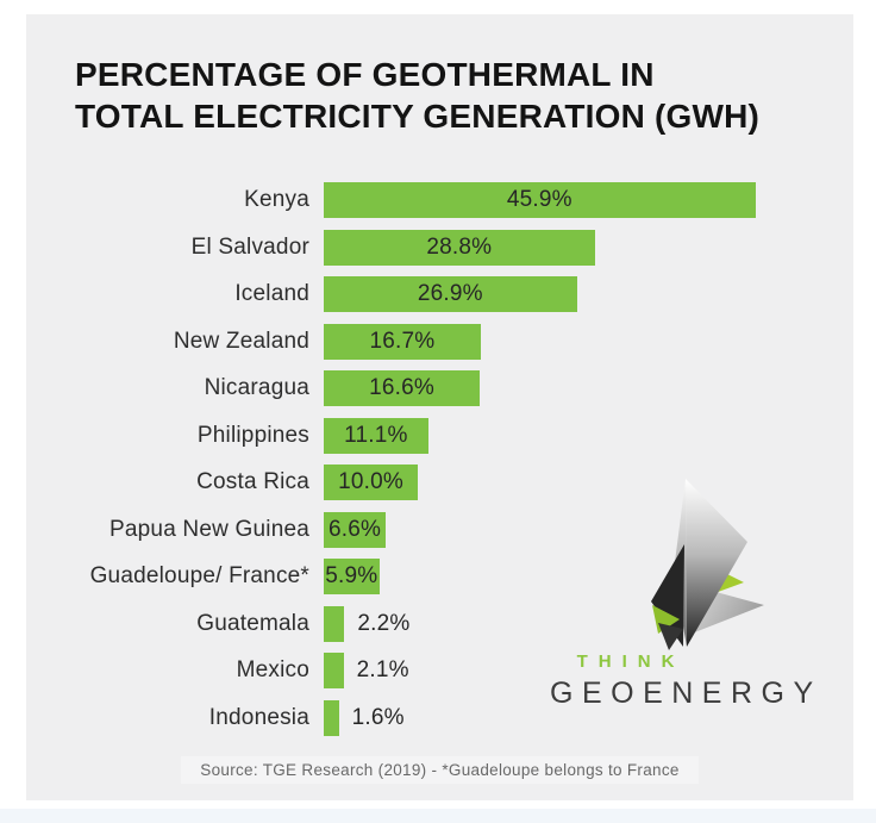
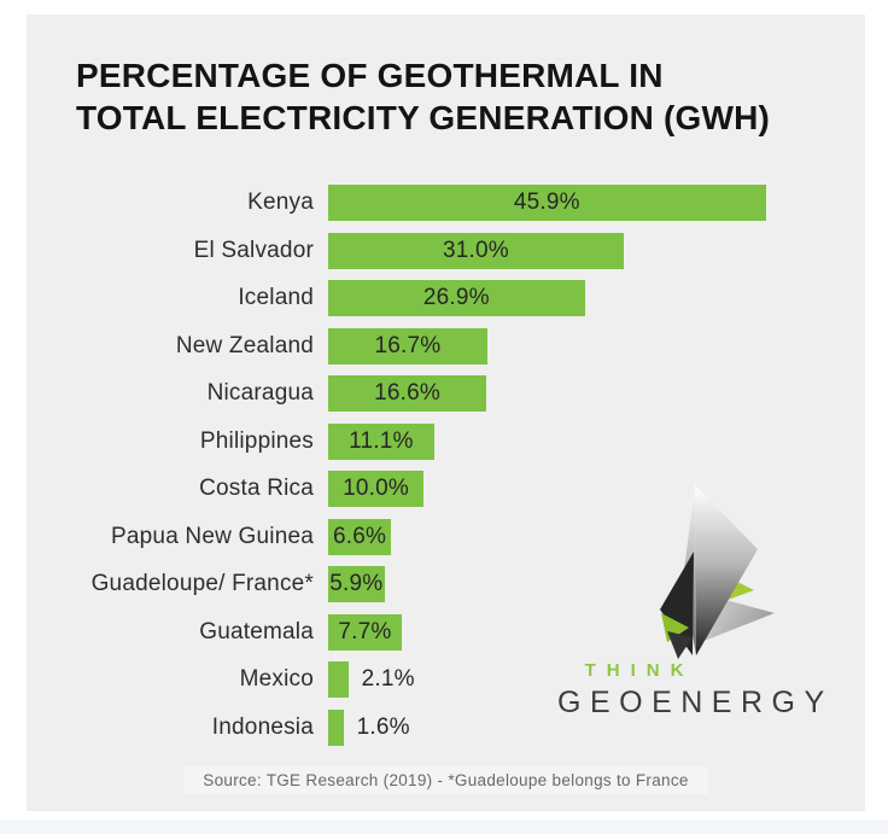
El Salvador: 28.8% -> 31.0%
Guatemala: 2.2% -> 7.7%
